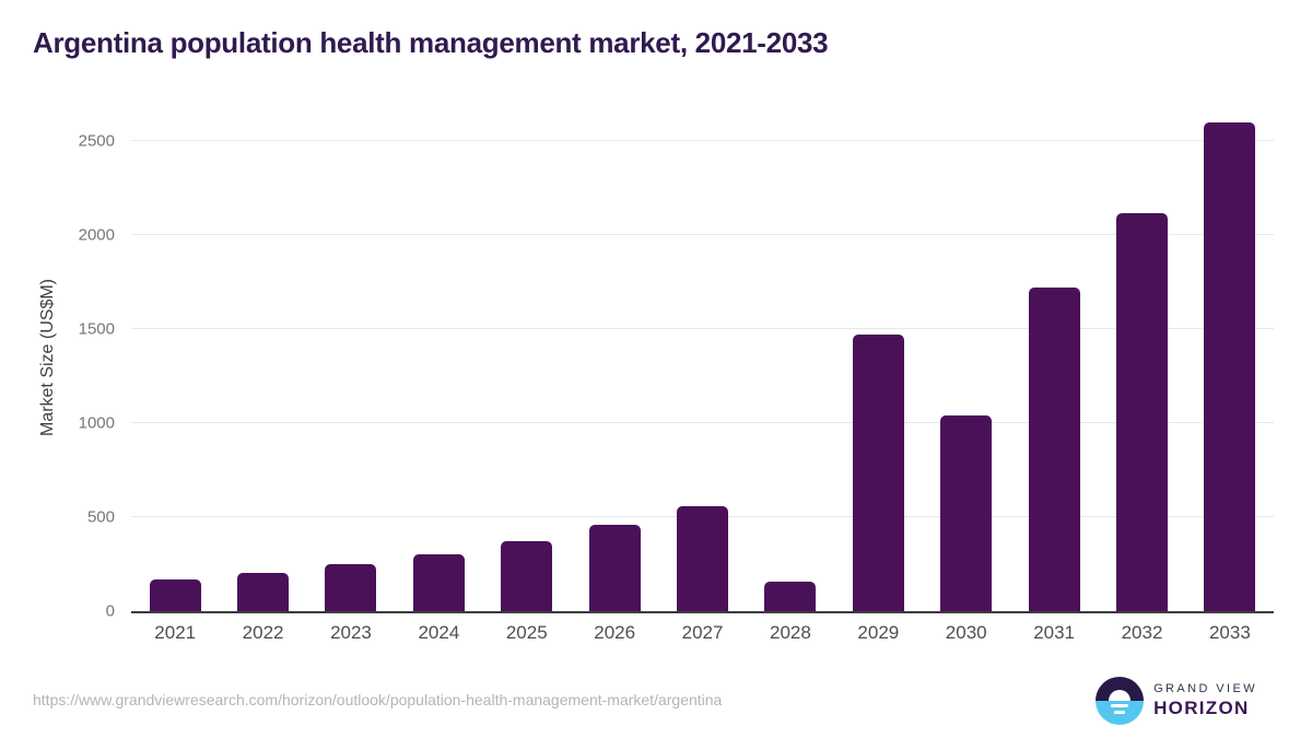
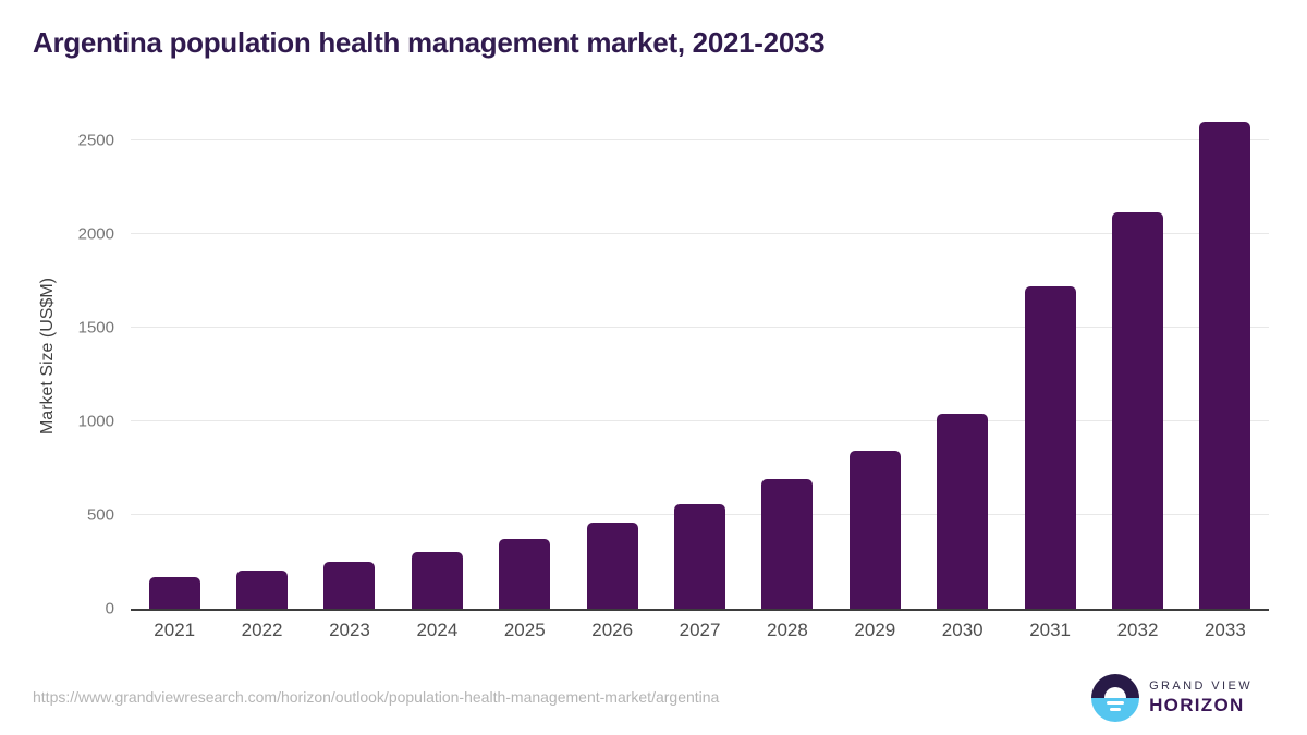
2028: 160 -> 690
2029: 1470 -> 840
